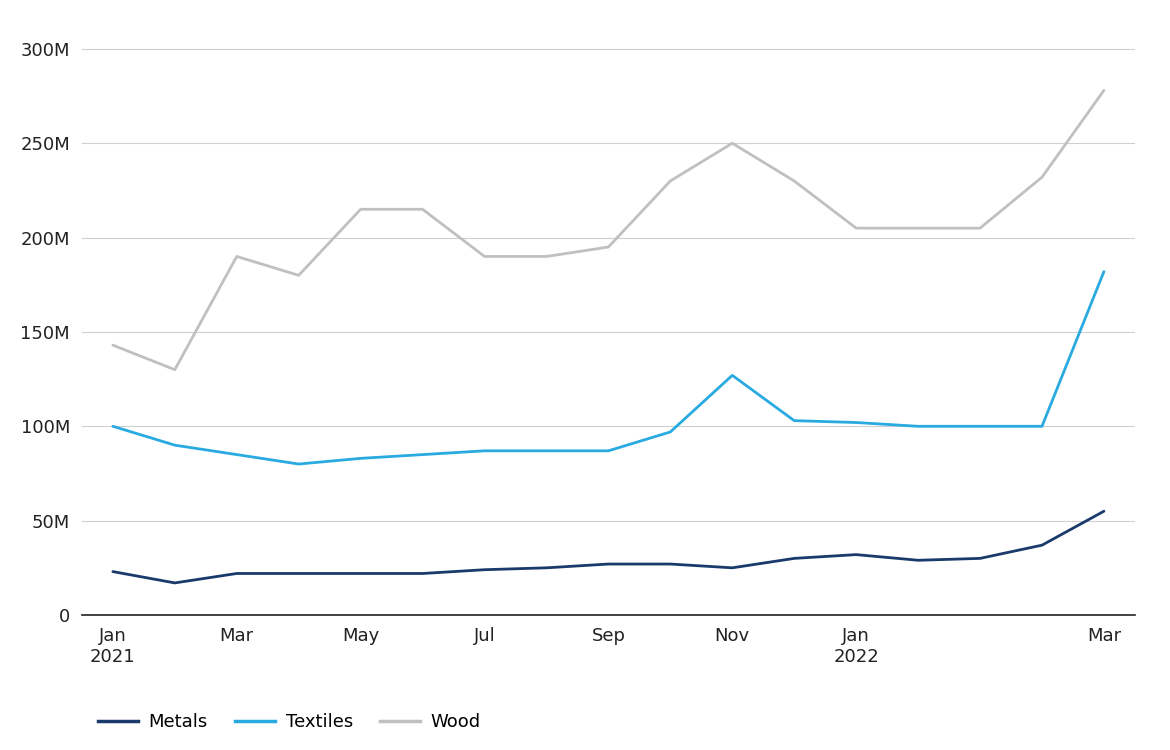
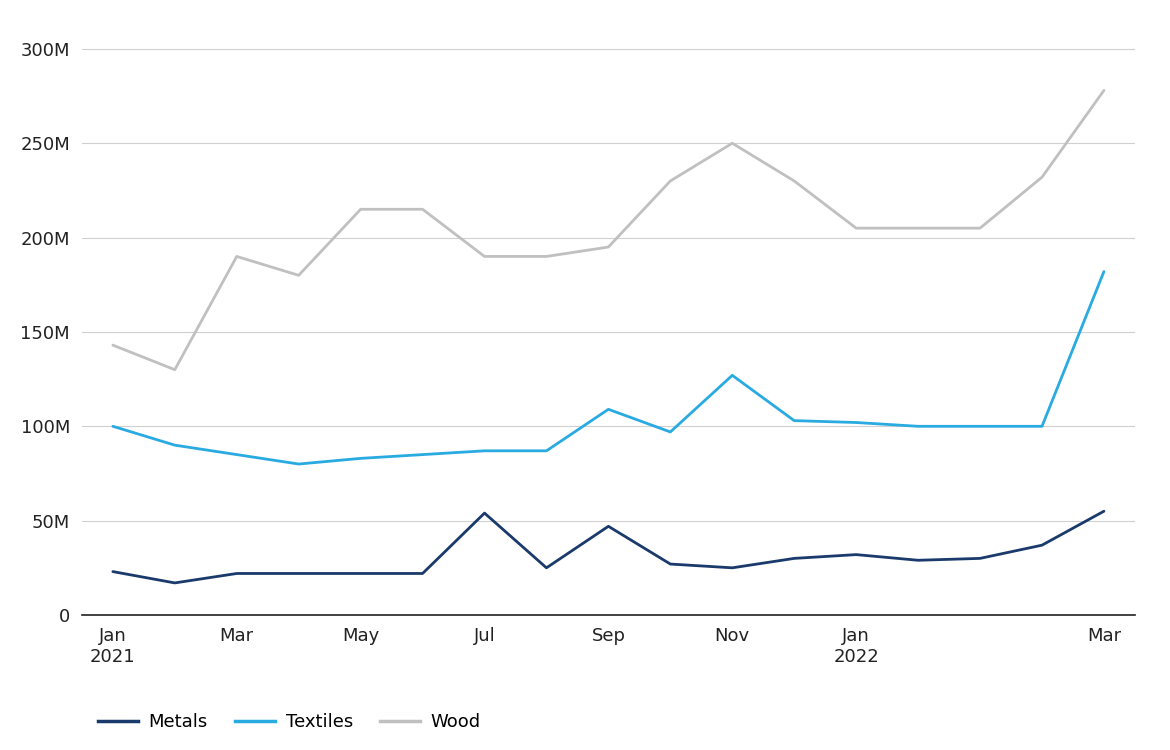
Metals/Jul: 24M -> 54M
Metals/Sep: 27M -> 47M
Textiles/Sep: 87M -> 109M
